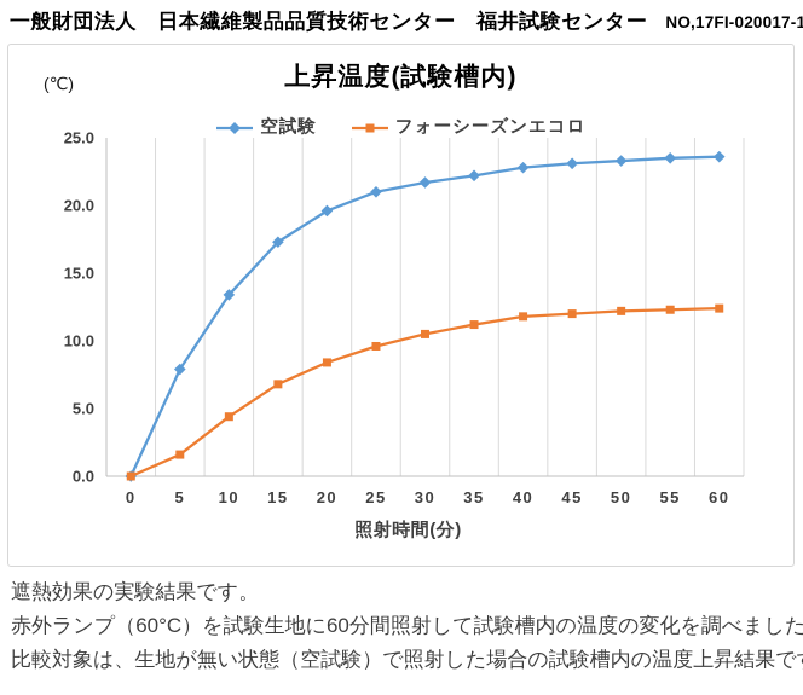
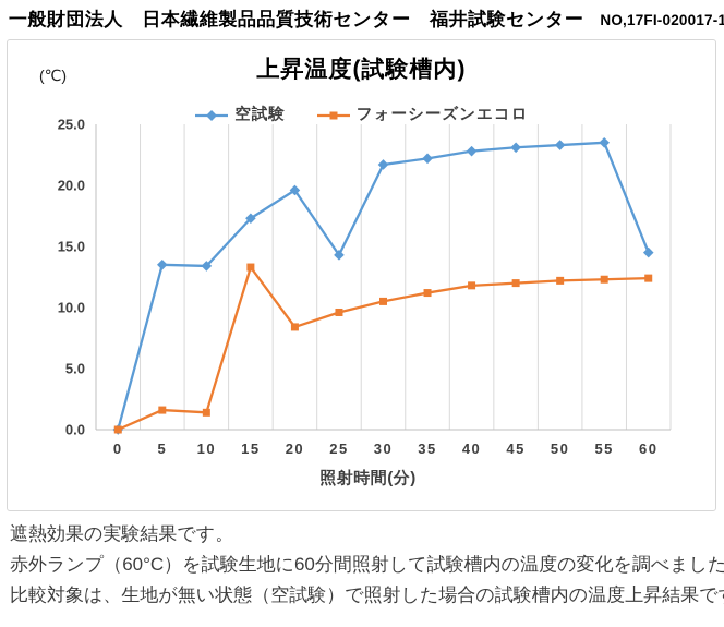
空試験/5: 7.9 -> 13.5
フォーシーズンエコロ/10: 4.4 -> 1.4
フォーシーズンエコロ/15: 6.8 -> 13.3
空試験/25: 21.0 -> 14.3
空試験/60: 23.6 -> 14.5
